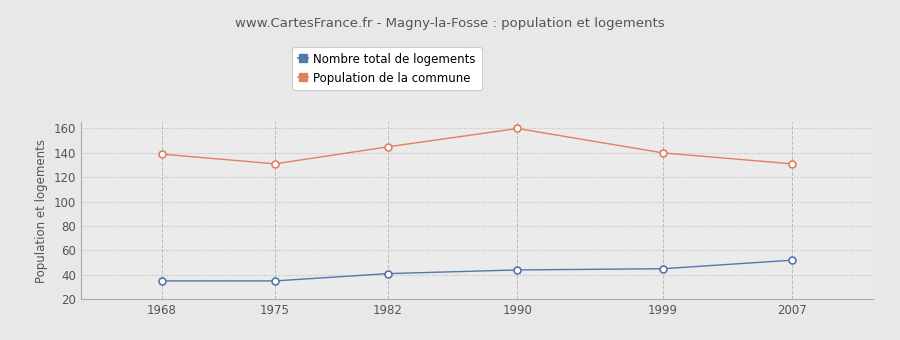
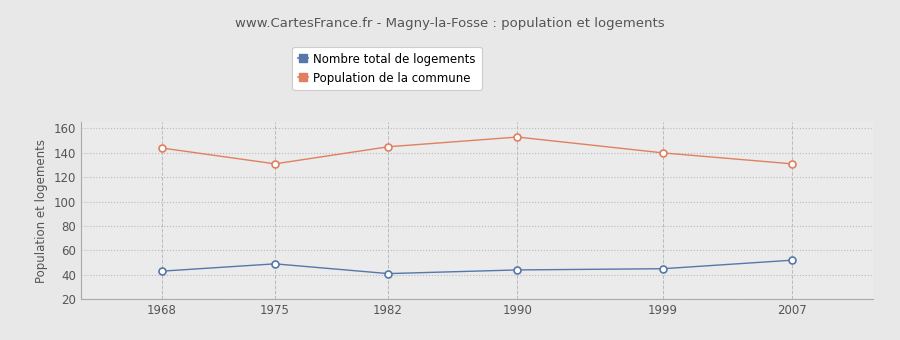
Nombre total de logements/1968: 35 -> 43
Population de la commune/1968: 139 -> 144
Nombre total de logements/1975: 35 -> 49
Population de la commune/1990: 160 -> 153
